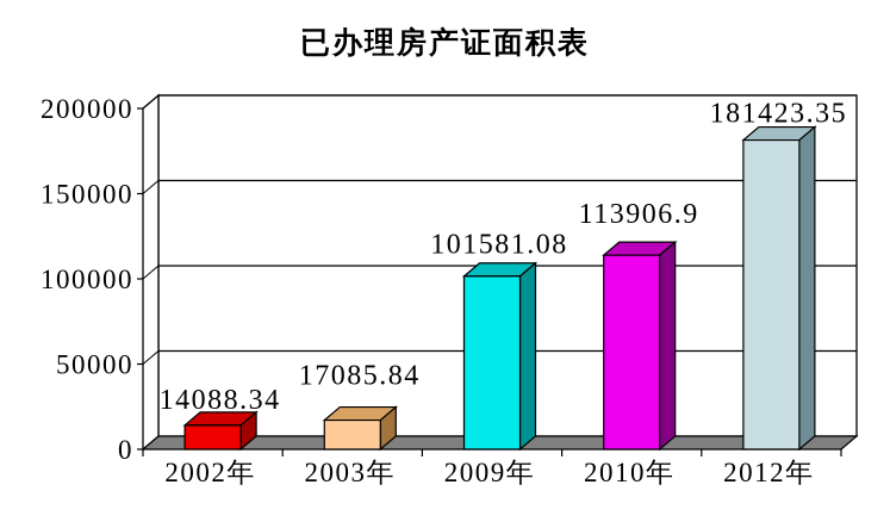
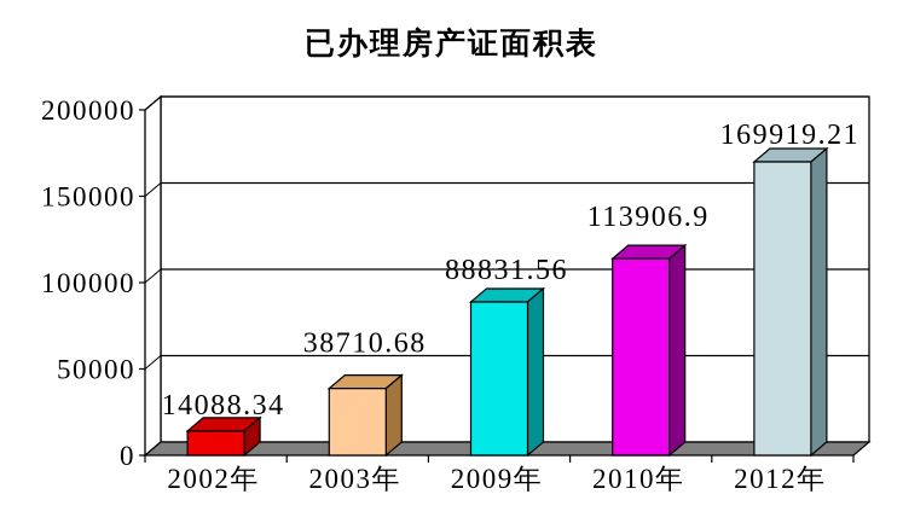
2003年: 17085.84 -> 38710.68
2009年: 101581.08 -> 88831.56
2012年: 181423.35 -> 169919.21
